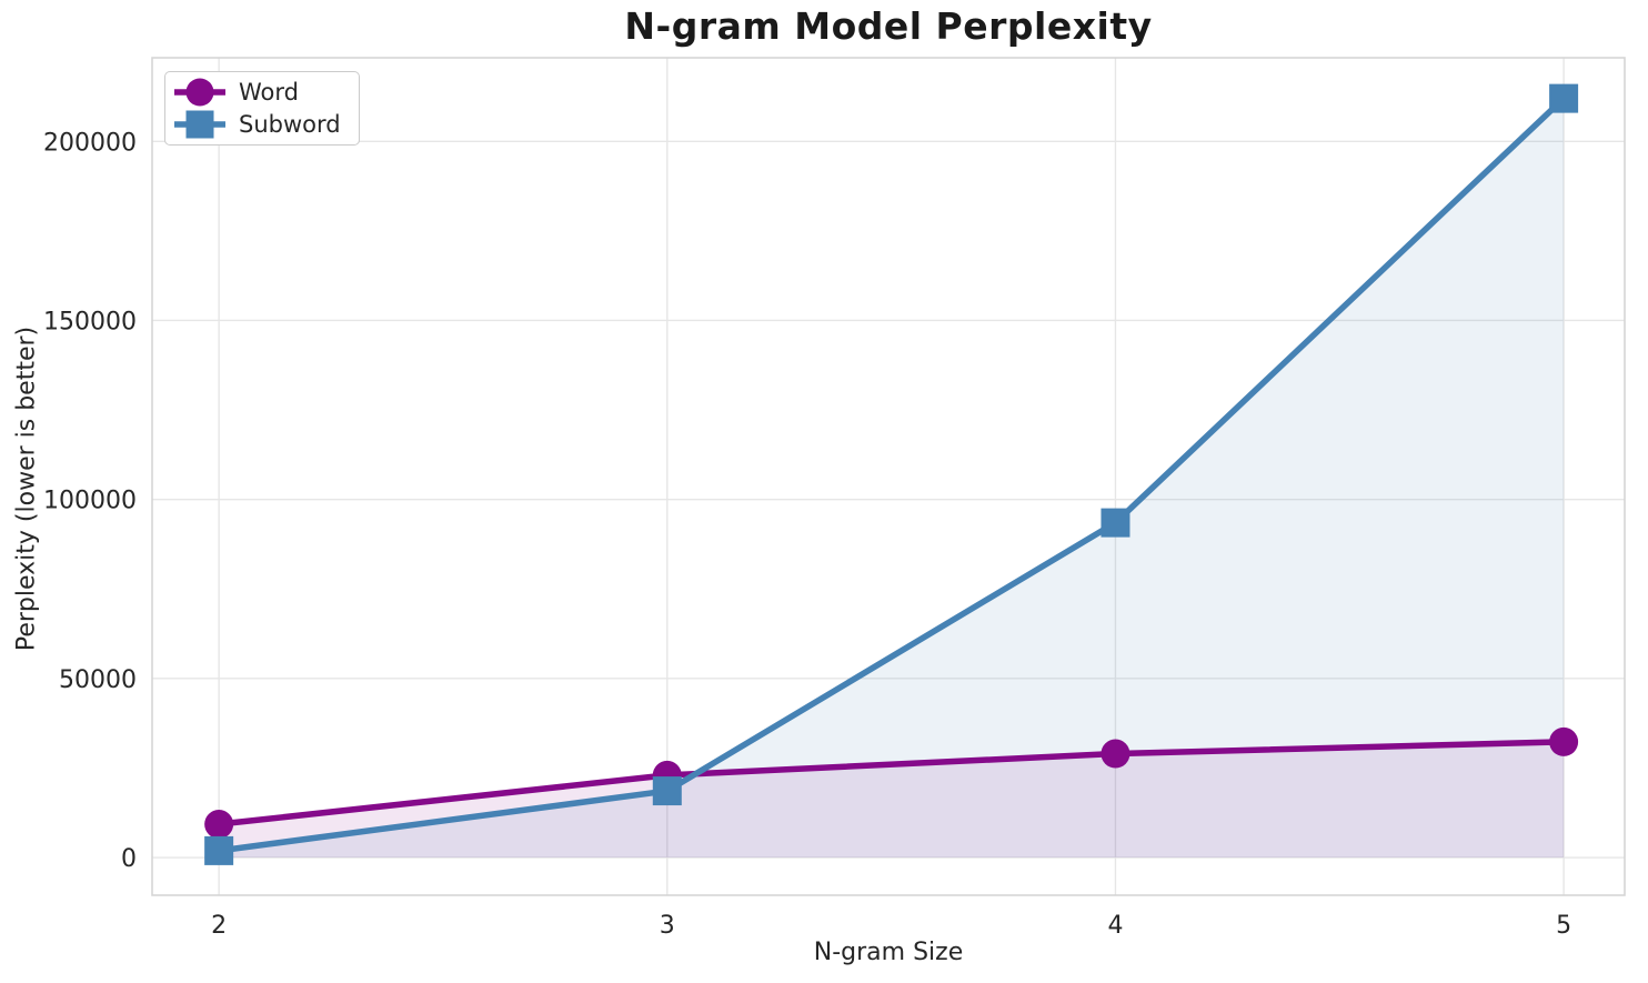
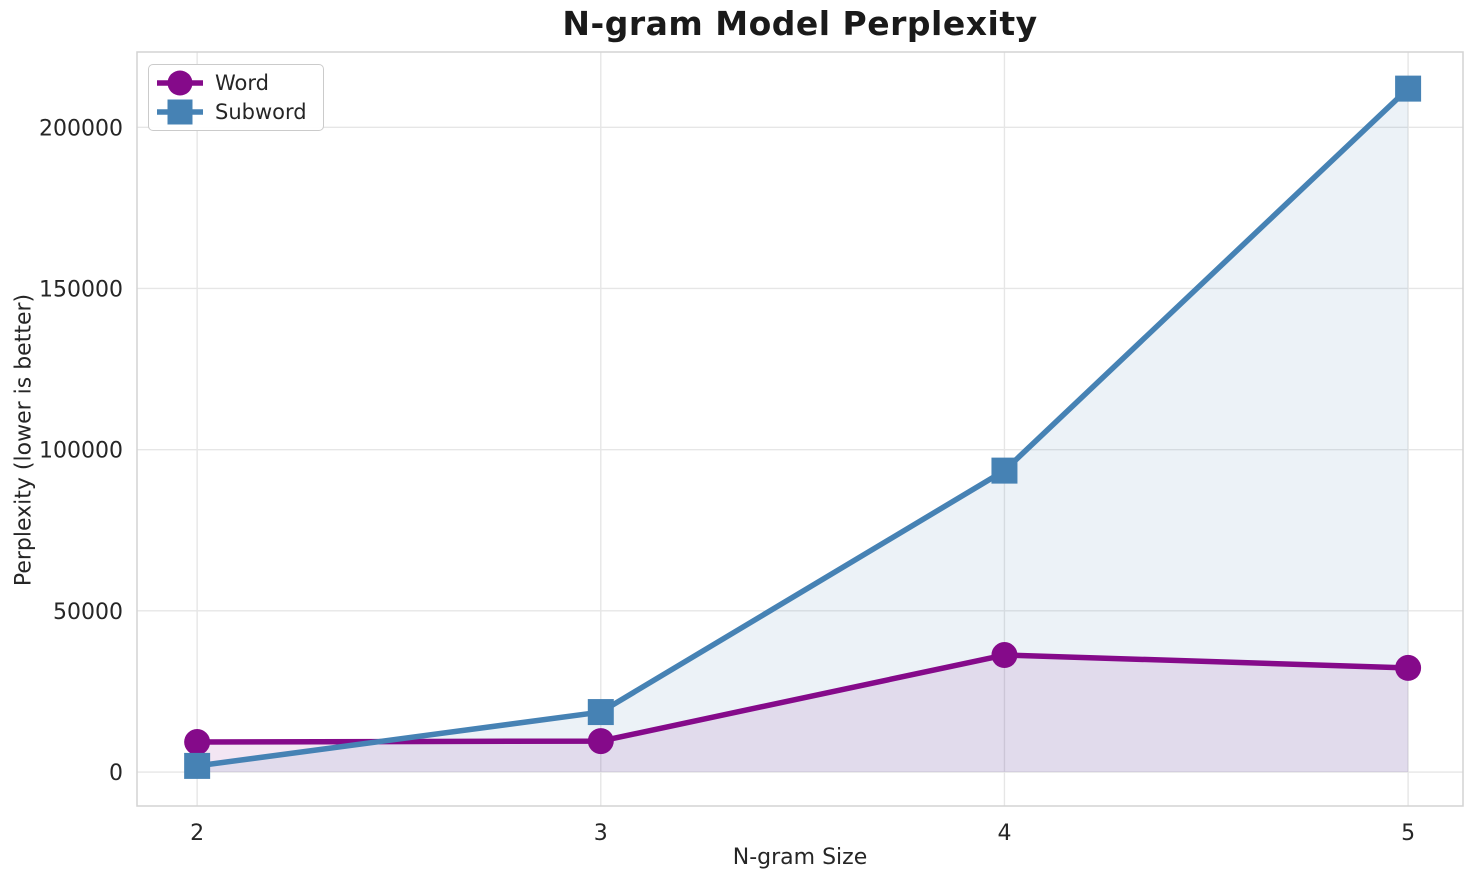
Word/3: 23000 -> 10000
Word/4: 29000 -> 36000
